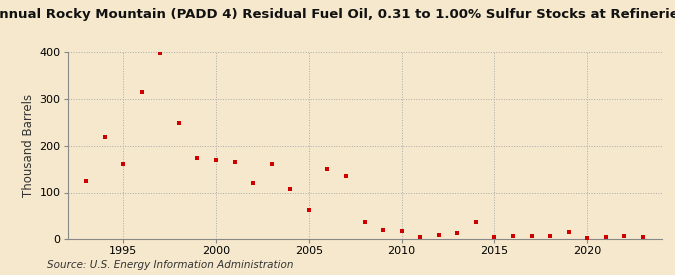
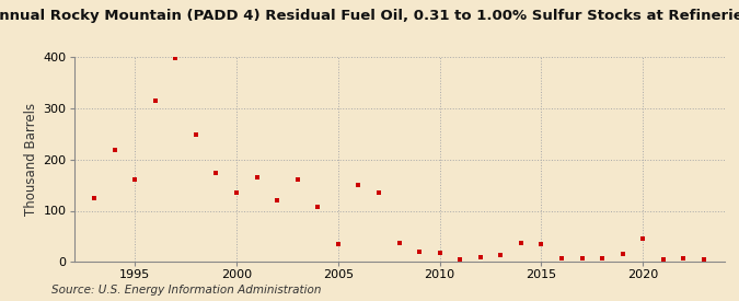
2000: 170 -> 135
2005: 62 -> 35
2015: 5 -> 35
2020: 2 -> 45
